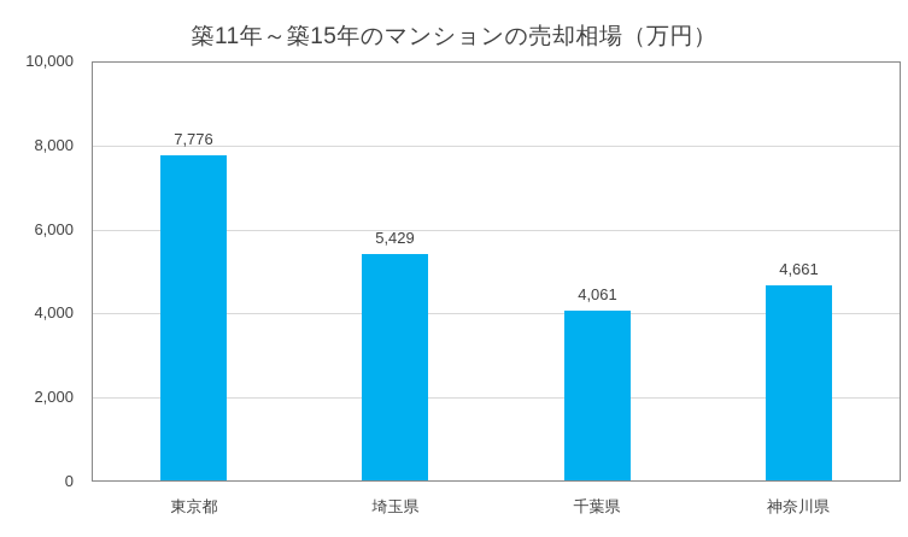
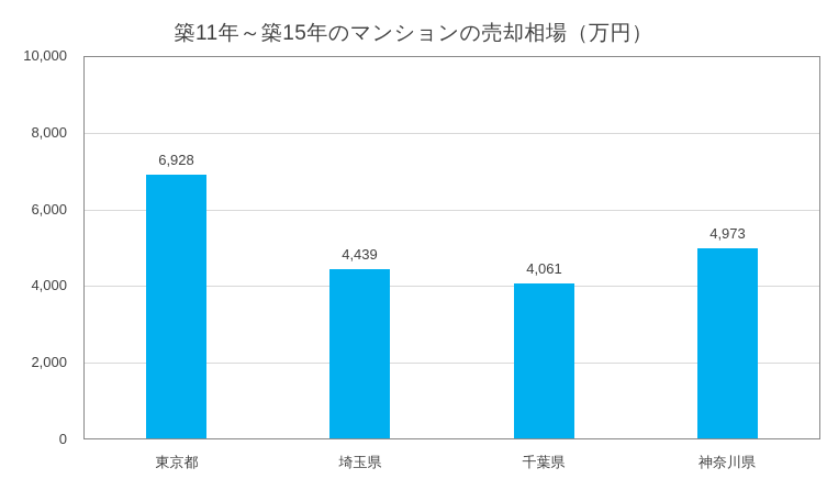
東京都: 7,776 -> 6,928
埼玉県: 5,429 -> 4,439
神奈川県: 4,661 -> 4,973
